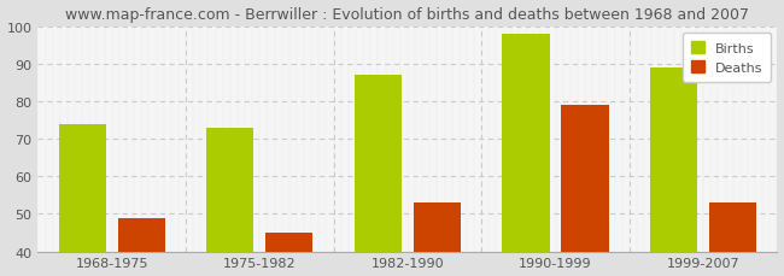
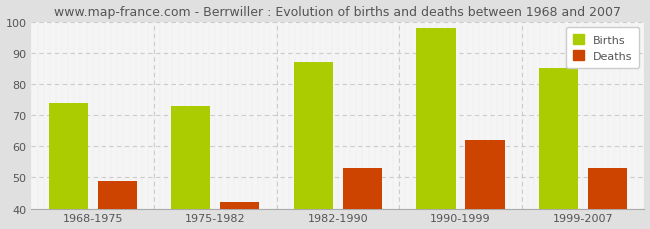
Deaths/1975-1982: 45 -> 42
Deaths/1990-1999: 79 -> 62
Births/1999-2007: 89 -> 85
